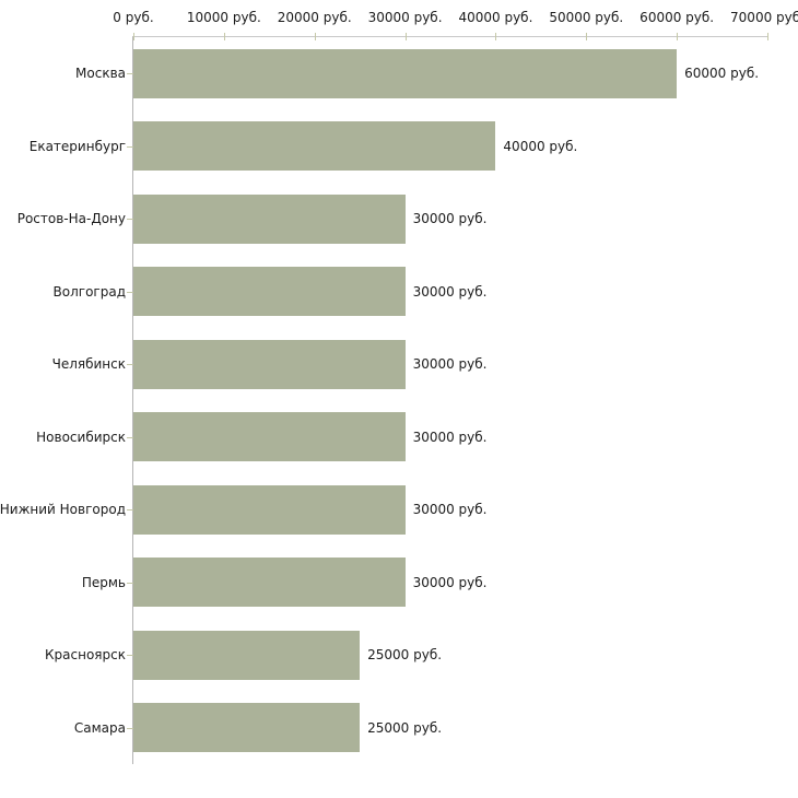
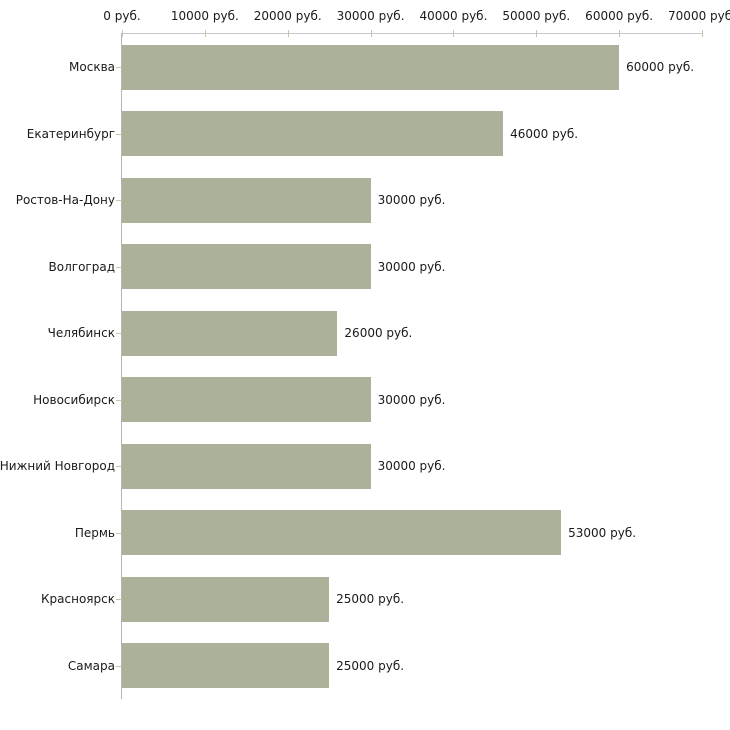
Екатеринбург: 40000 -> 46000
Челябинск: 30000 -> 26000
Пермь: 30000 -> 53000
